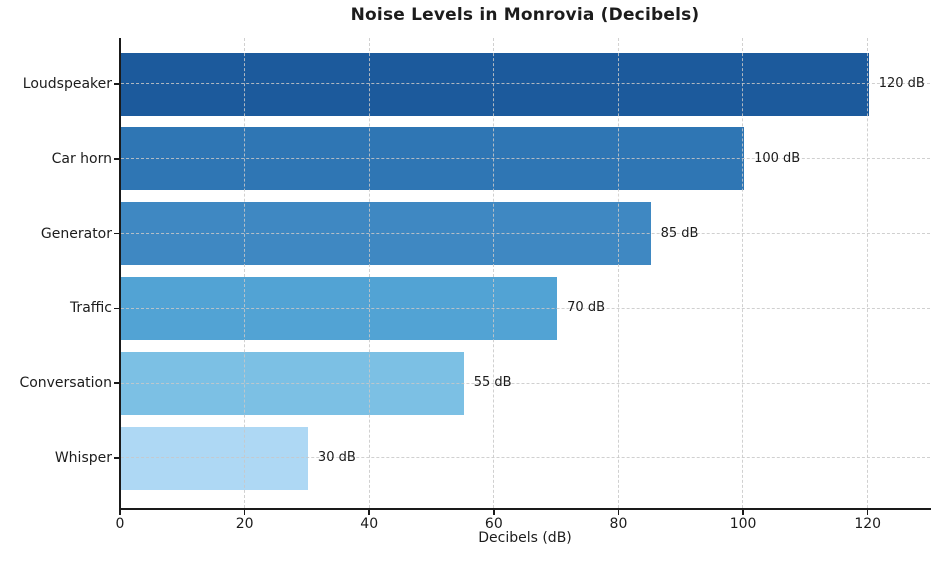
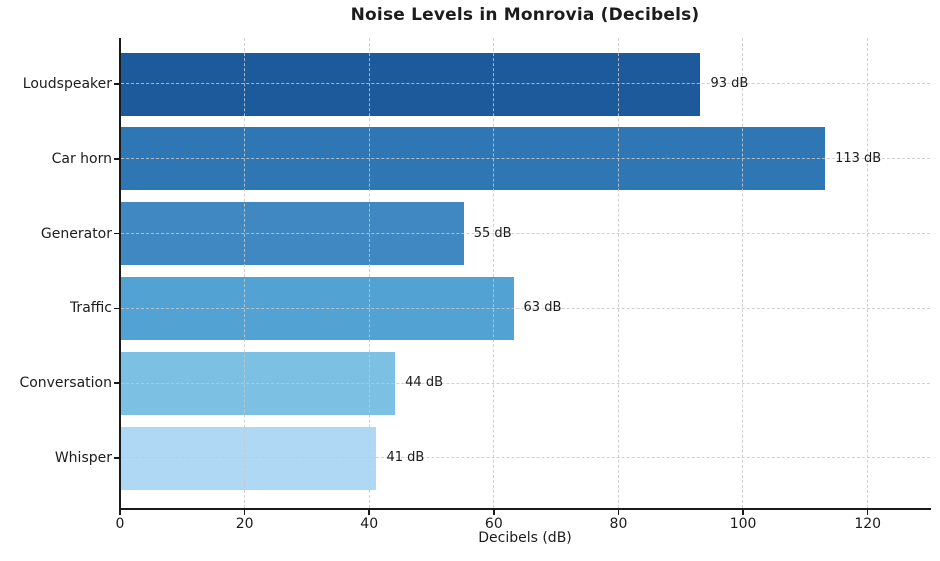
Loudspeaker: 120 -> 93
Car horn: 100 -> 113
Generator: 85 -> 55
Traffic: 70 -> 63
Conversation: 55 -> 44
Whisper: 30 -> 41
